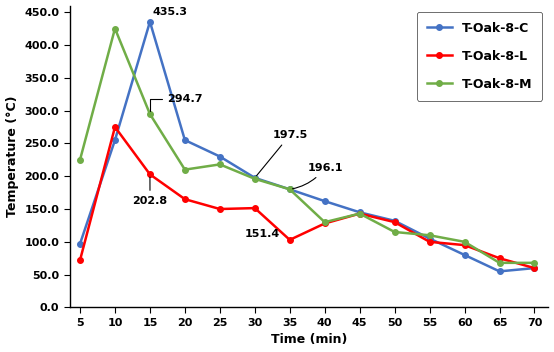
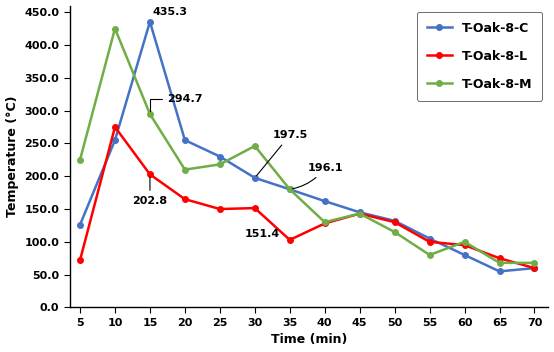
T-Oak-8-C/5: 97 -> 126
T-Oak-8-M/30: 196 -> 246
T-Oak-8-M/55: 110 -> 80
